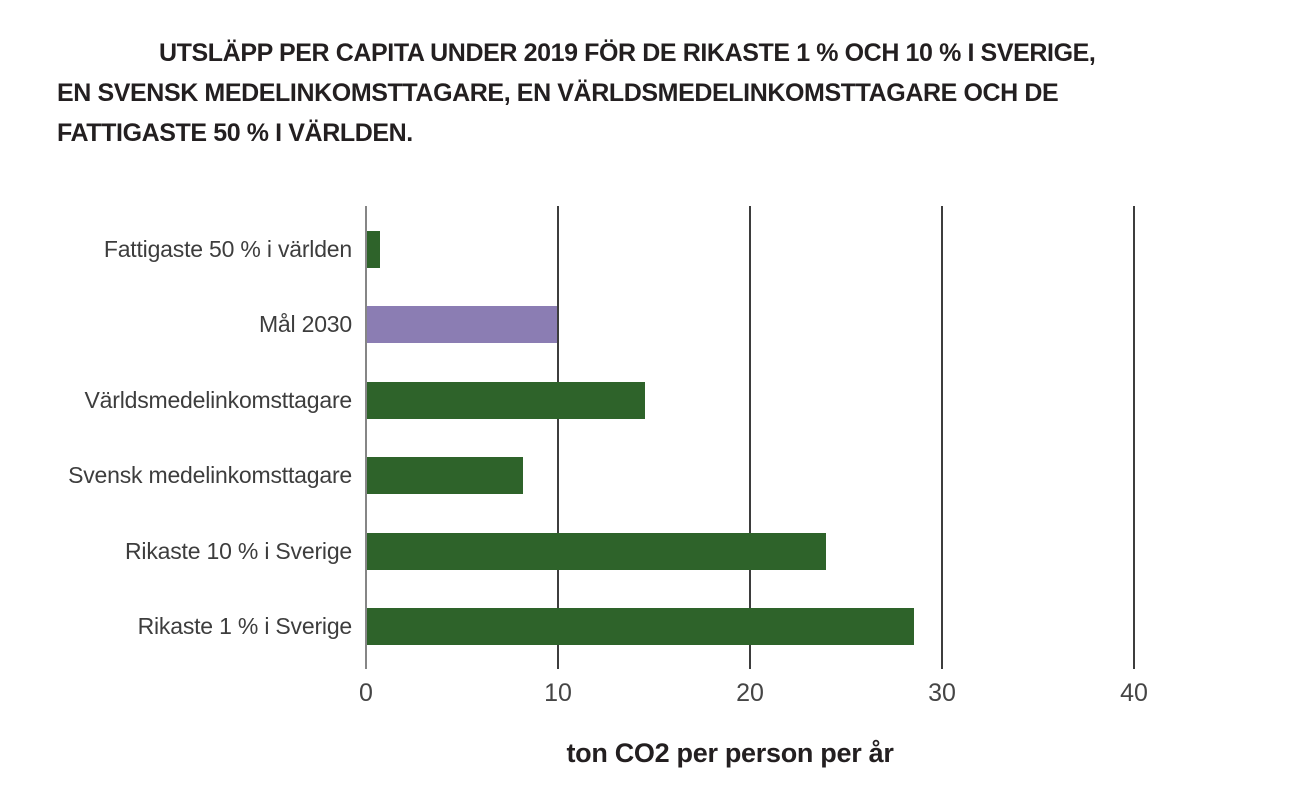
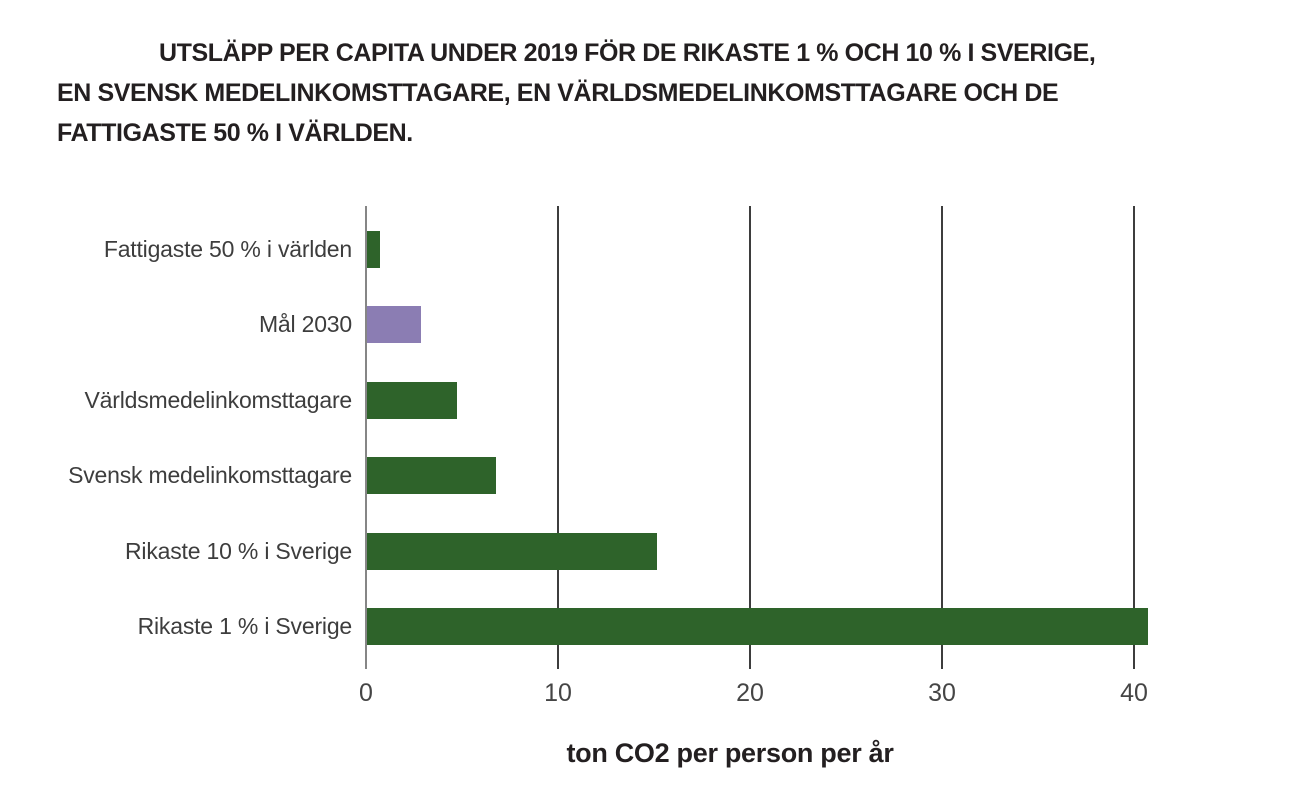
Mål 2030: 9.9 -> 2.8
Världsmedelinkomsttagare: 14.5 -> 4.7
Svensk medelinkomsttagare: 8.1 -> 6.7
Rikaste 10 % i Sverige: 23.9 -> 15.1
Rikaste 1 % i Sverige: 28.5 -> 40.7
